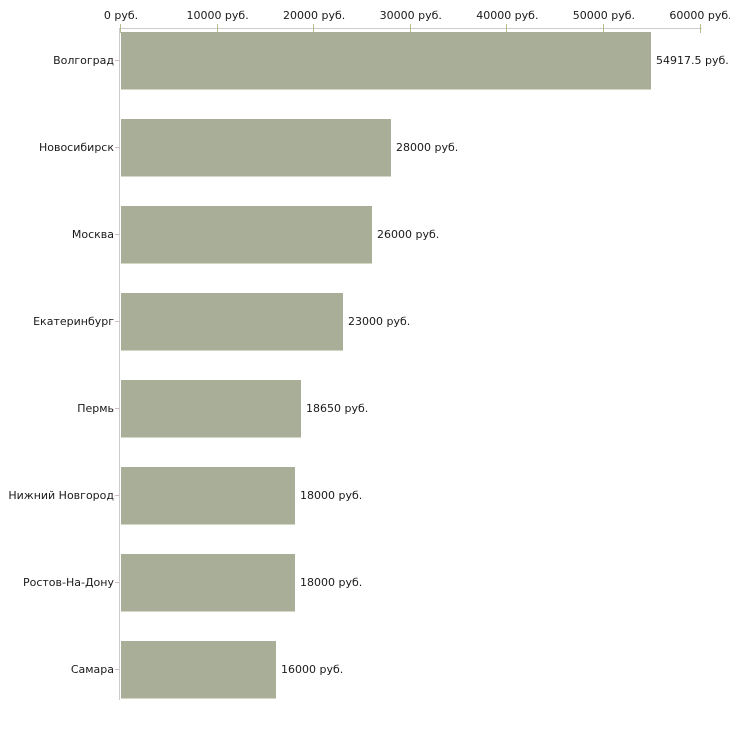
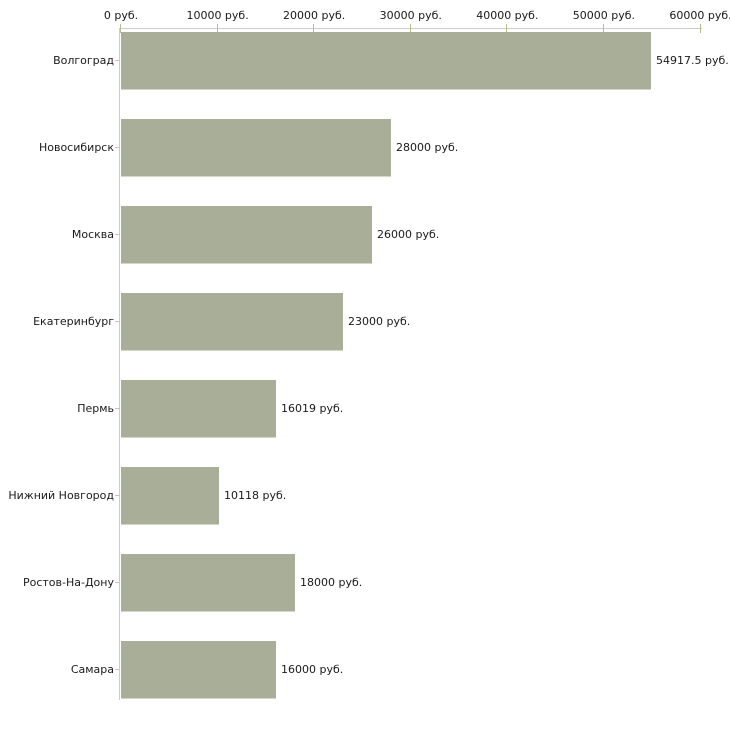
Пермь: 18650 -> 16019
Нижний Новгород: 18000 -> 10118
